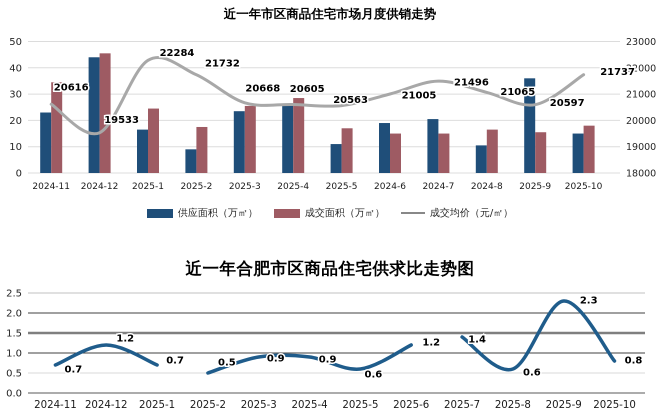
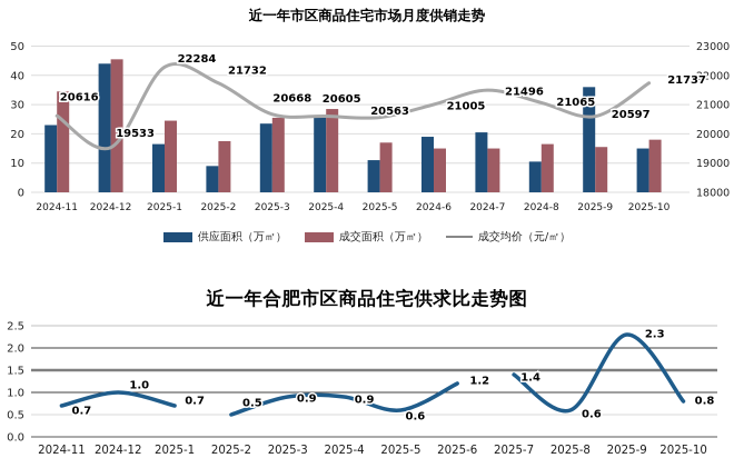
近一年合肥市区商品住宅供求比走势图/2024-12: 1.2 -> 1.0
